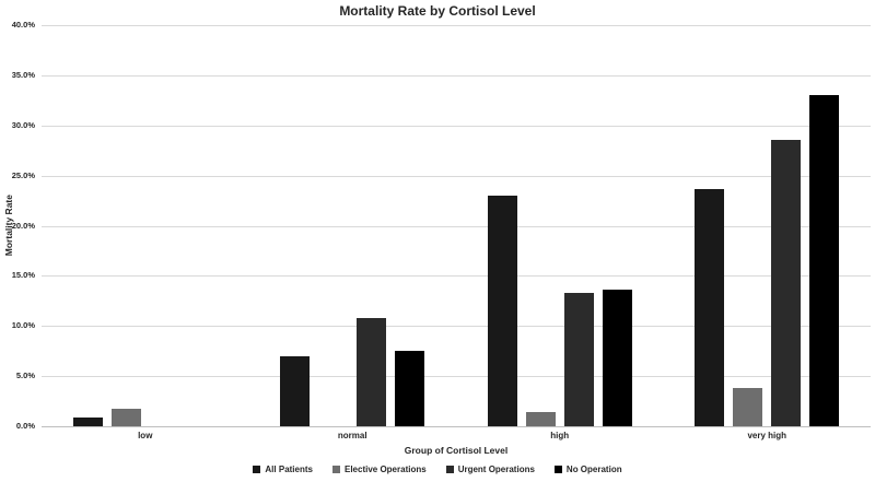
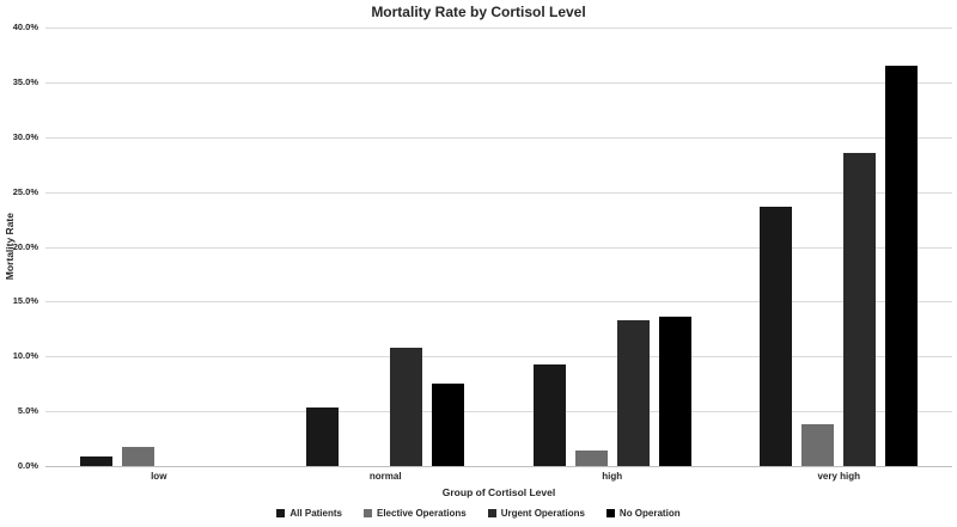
All Patients/normal: 7% -> 5%
All Patients/high: 23% -> 9%
No Operation/very high: 33% -> 36%
